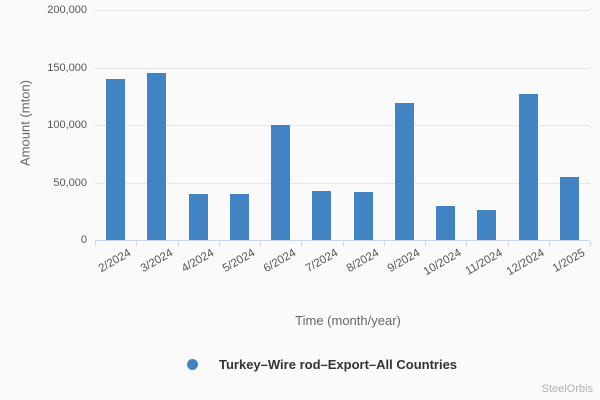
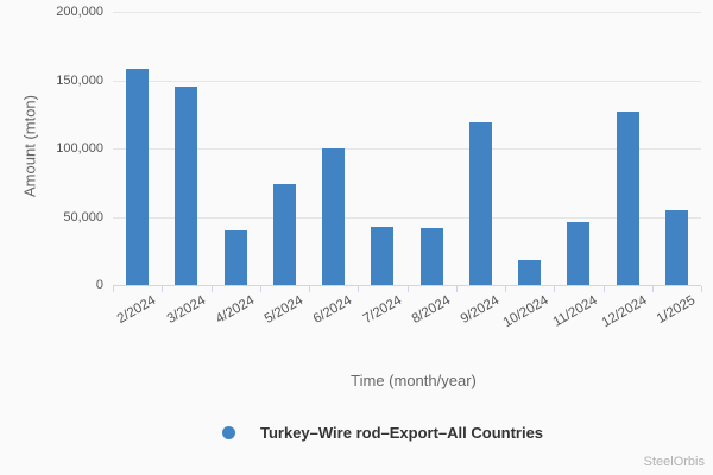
2/2024: 140000 -> 158000
5/2024: 40000 -> 74000
10/2024: 30000 -> 18000
11/2024: 26000 -> 46000
